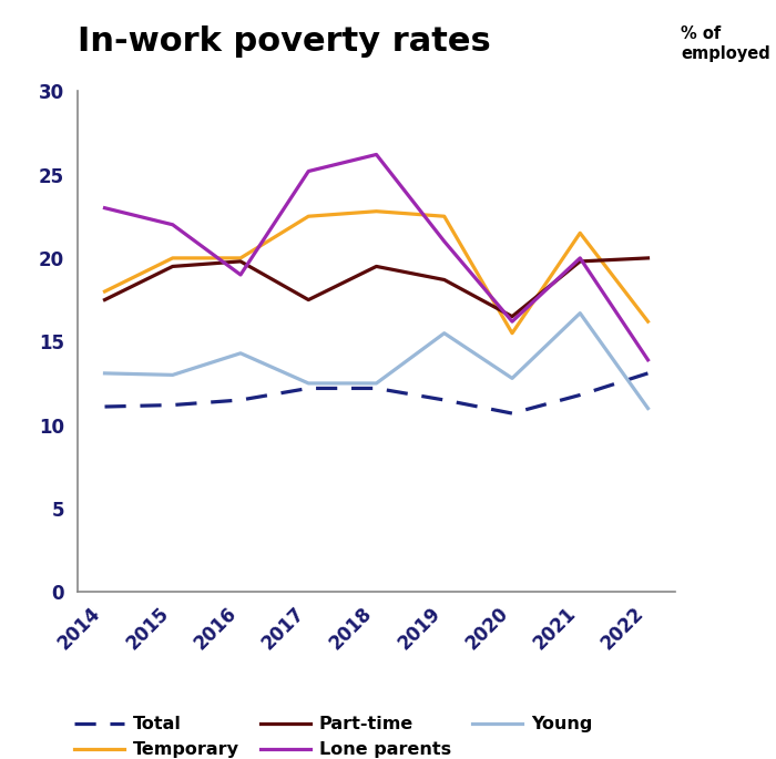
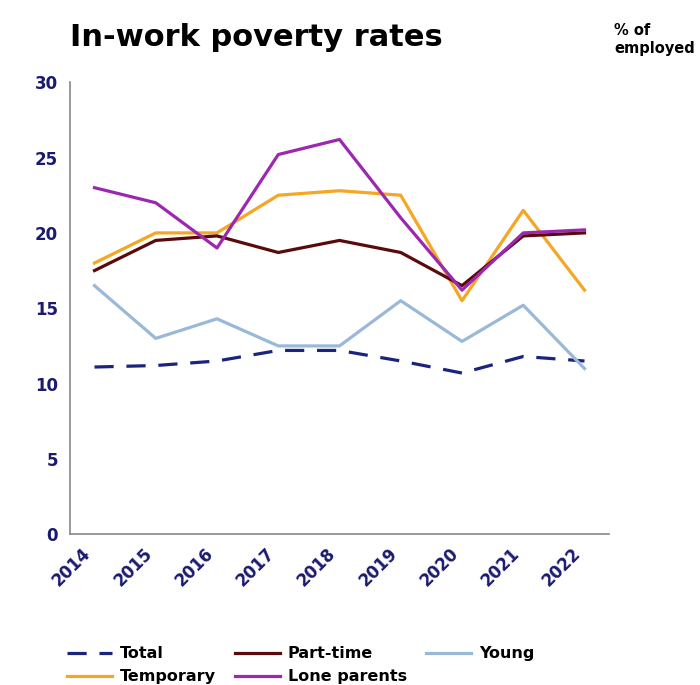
Young/2014: 13.1 -> 16.5
Part-time/2017: 17.5 -> 18.7
Young/2021: 16.7 -> 15.2
Total/2022: 13.1 -> 11.5
Lone parents/2022: 13.9 -> 20.2
